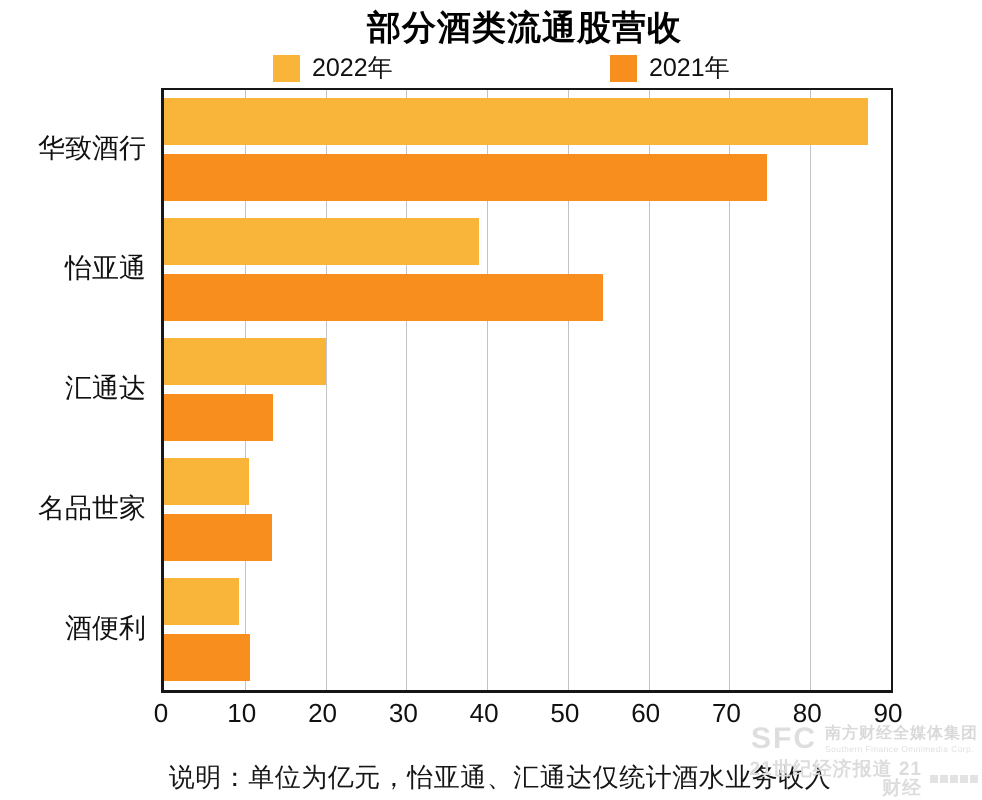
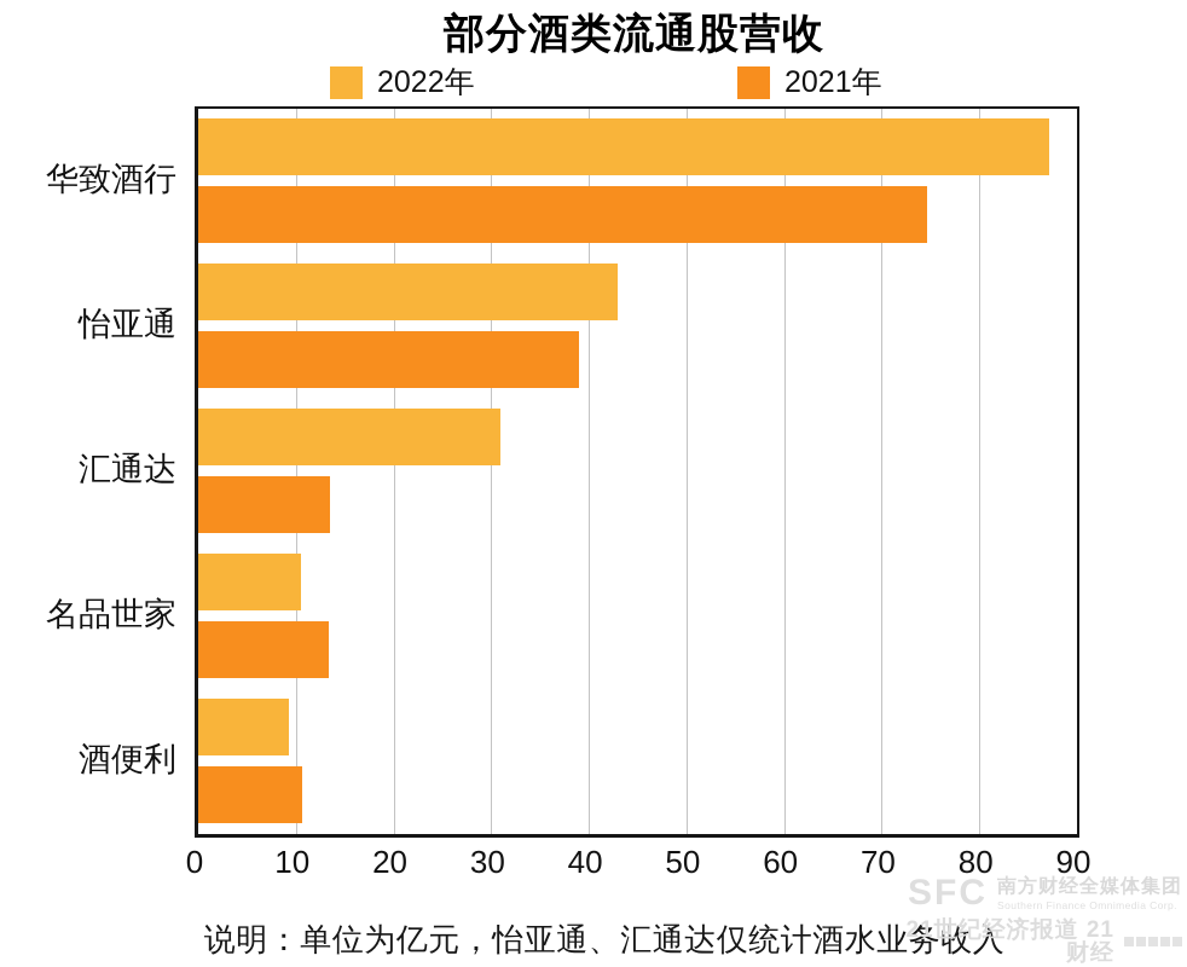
2022年/怡亚通: 39 -> 43
2021年/怡亚通: 54 -> 39
2022年/汇通达: 20 -> 31
